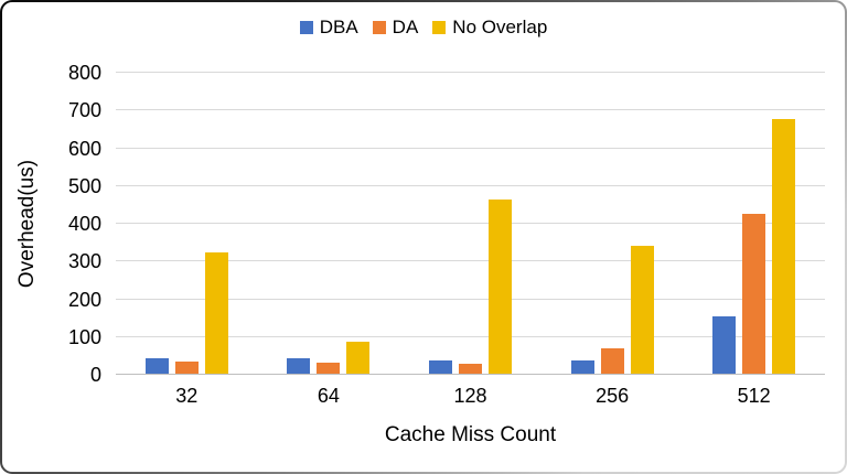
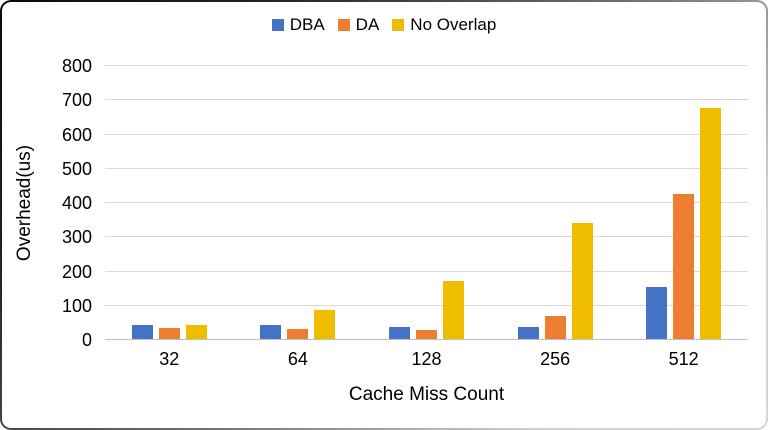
No Overlap/32: 320 -> 40
No Overlap/128: 460 -> 170
